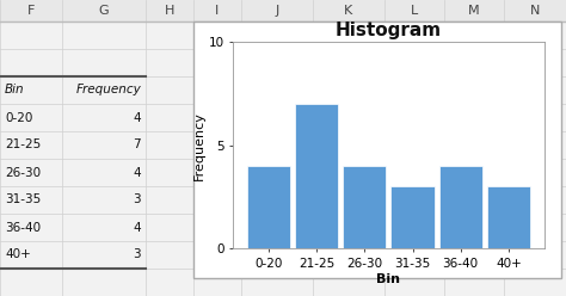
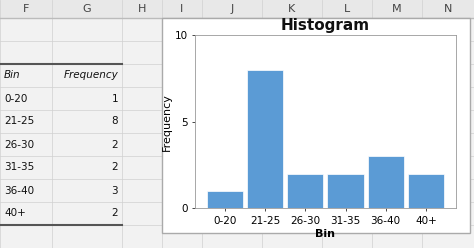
0-20: 4 -> 1
21-25: 7 -> 8
26-30: 4 -> 2
31-35: 3 -> 2
36-40: 4 -> 3
40+: 3 -> 2
